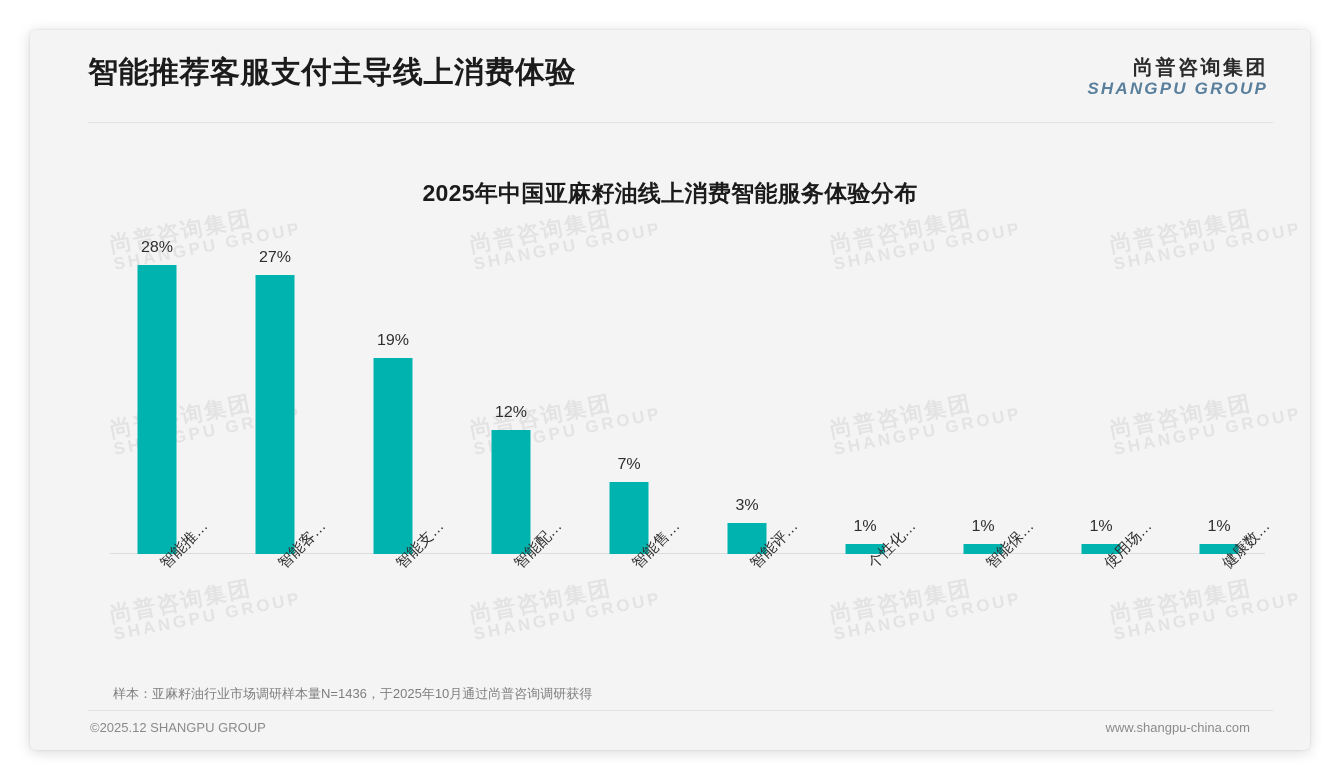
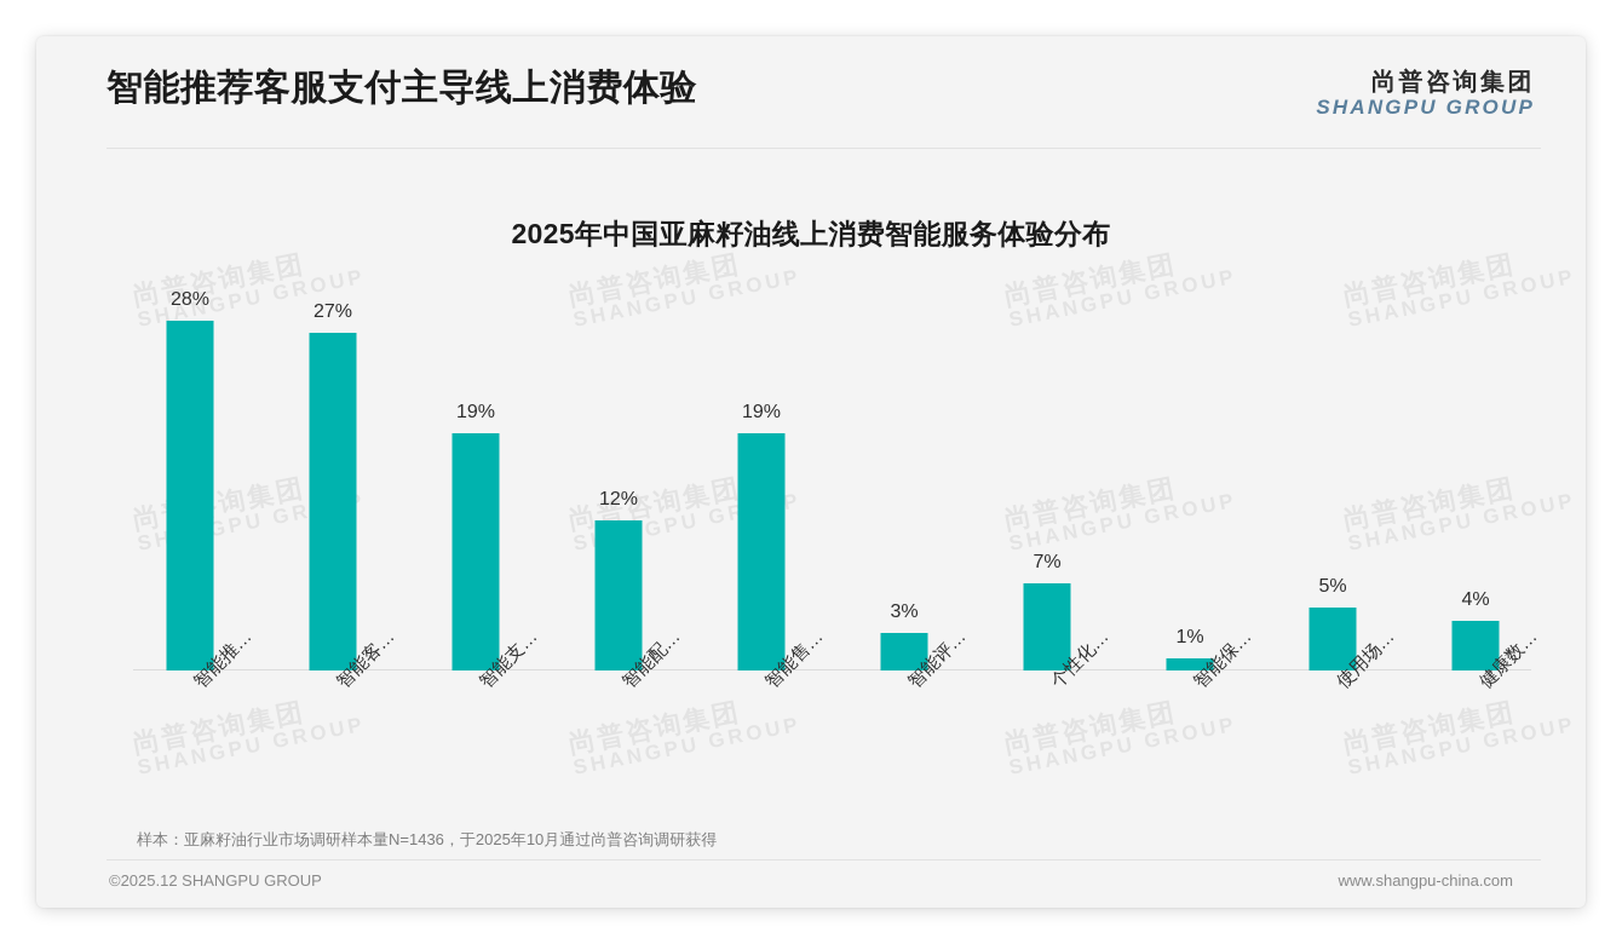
智能售…: 7% -> 19%
个性化…: 1% -> 7%
使用场…: 1% -> 5%
健康数…: 1% -> 4%
